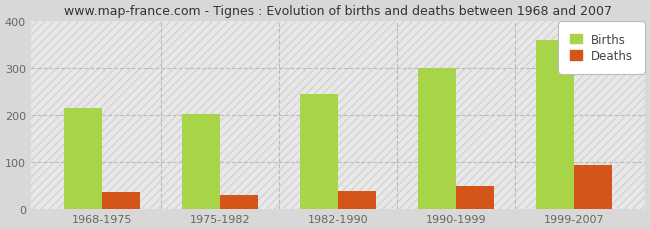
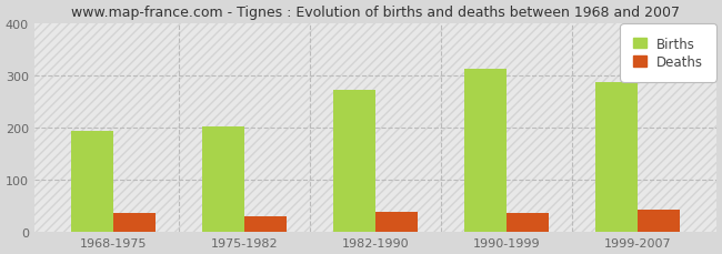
Births/1968-1975: 215 -> 193
Births/1982-1990: 245 -> 272
Births/1990-1999: 300 -> 313
Deaths/1990-1999: 50 -> 37
Births/1999-2007: 360 -> 288
Deaths/1999-2007: 95 -> 42
